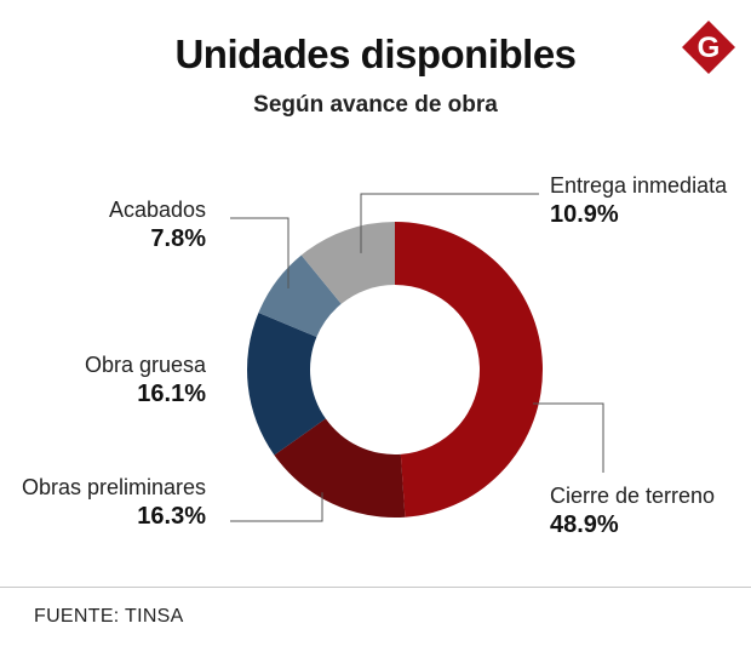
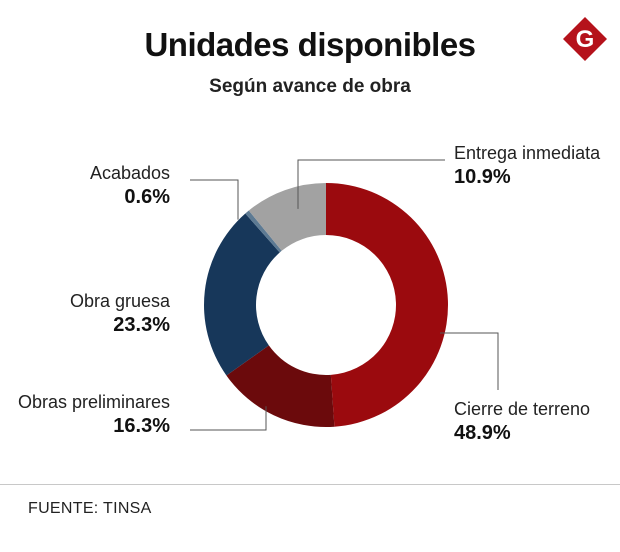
Obra gruesa: 16.1% -> 23.3%
Acabados: 7.8% -> 0.6%
